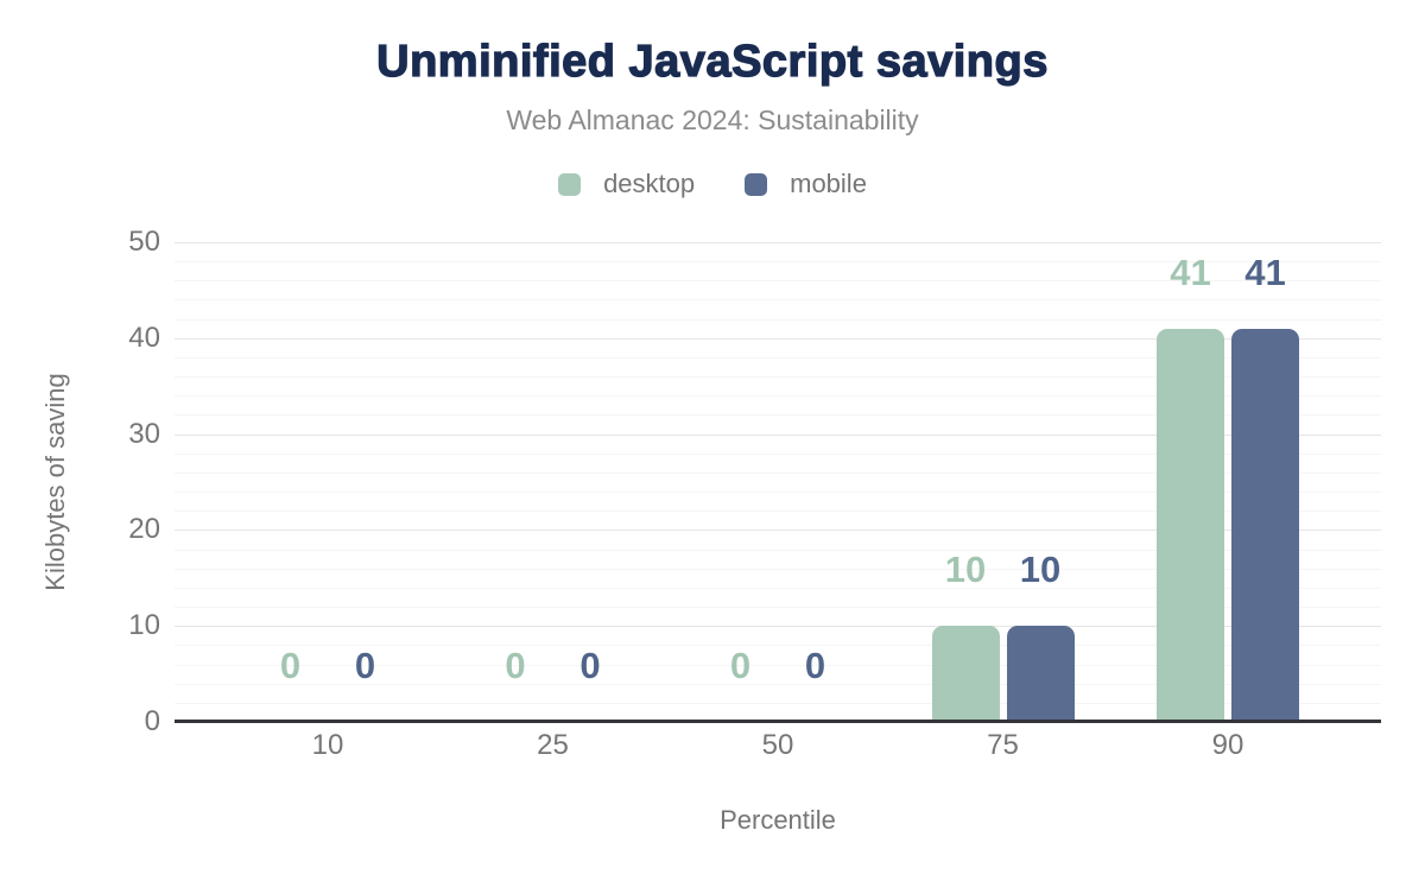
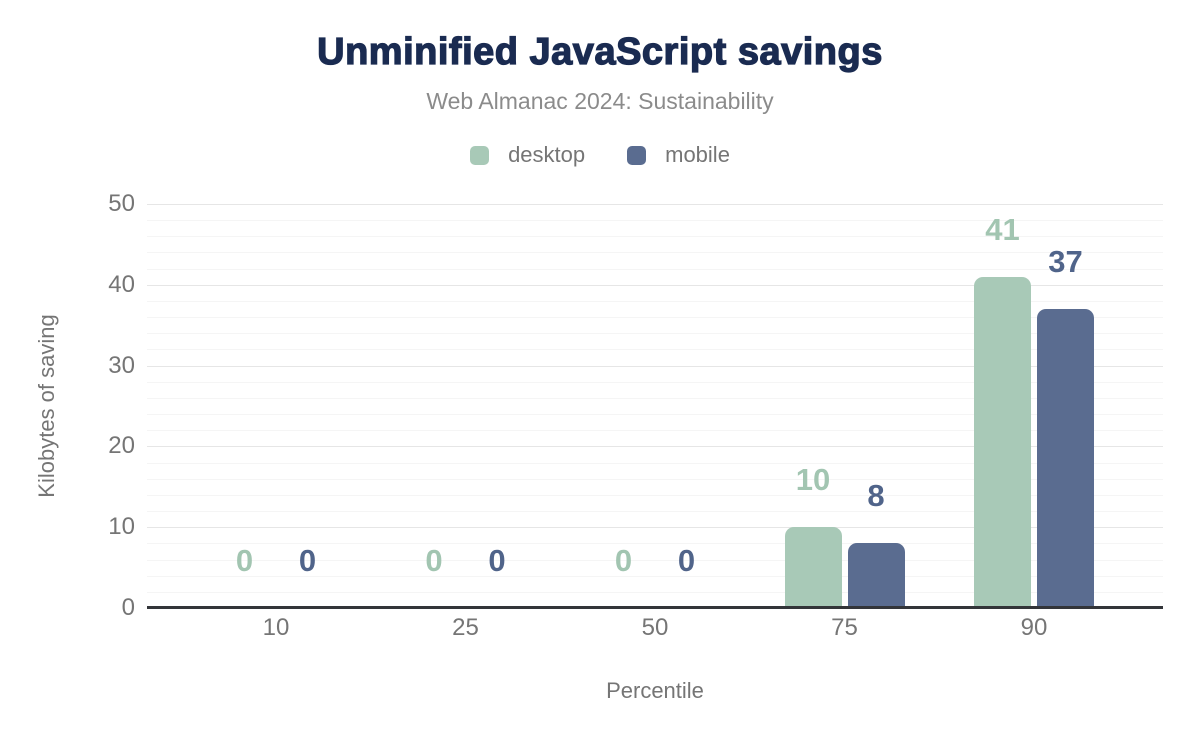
mobile/75: 10 -> 8
mobile/90: 41 -> 37
